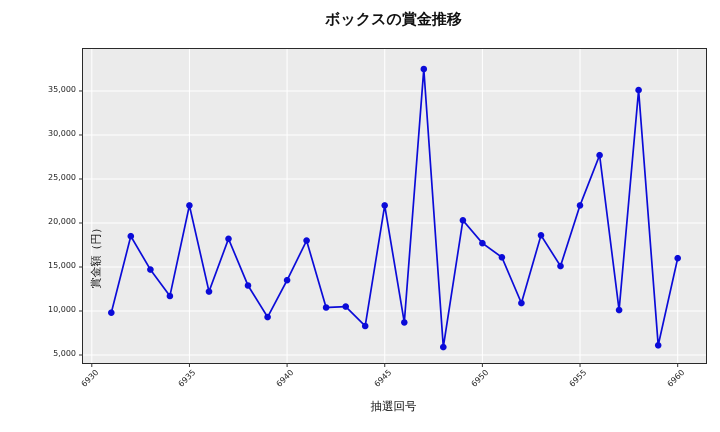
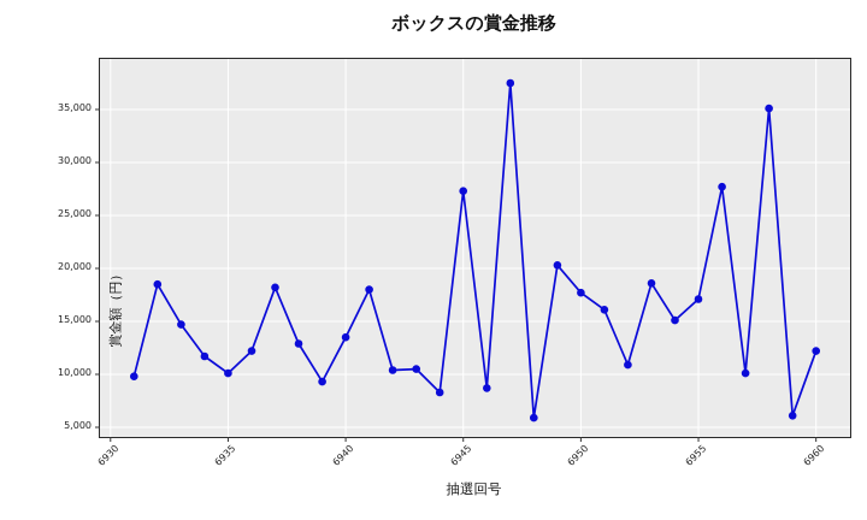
6935: 22000 -> 10000
6945: 22000 -> 27000
6955: 22000 -> 17000
6960: 16000 -> 12000
